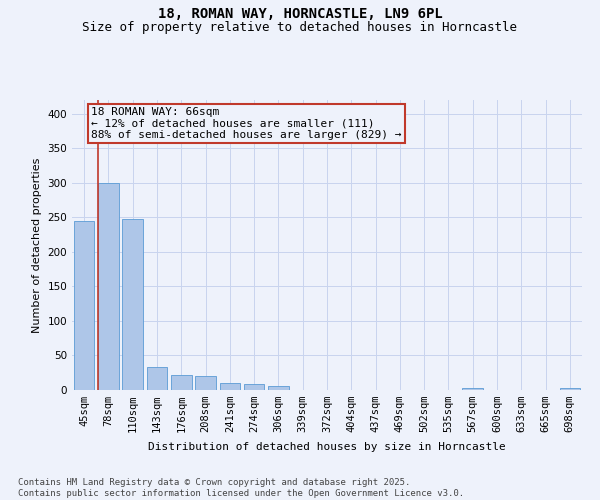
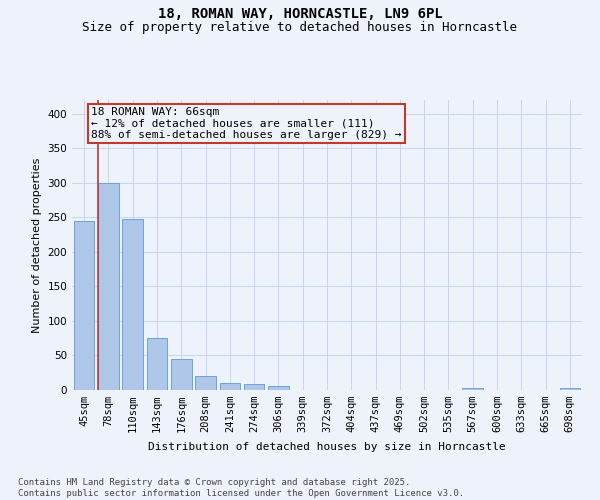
143sqm: 34 -> 75
176sqm: 22 -> 45
